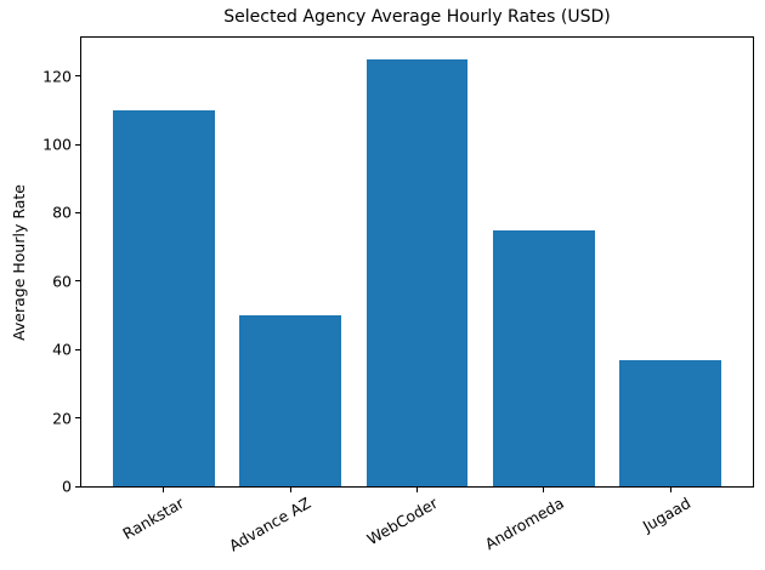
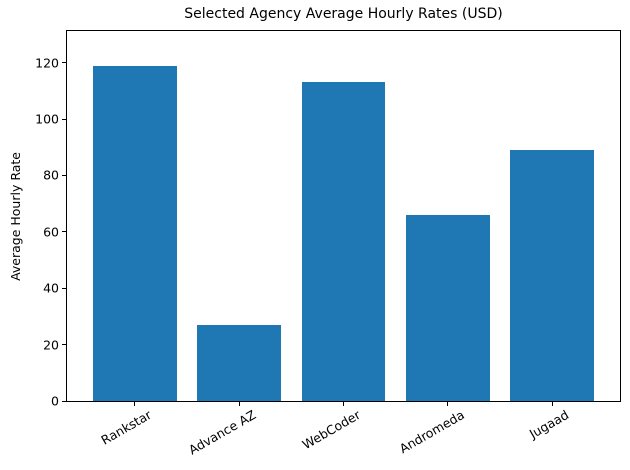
Rankstar: 110 -> 119
Advance AZ: 50 -> 27
WebCoder: 125 -> 113
Andromeda: 75 -> 66
Jugaad: 37 -> 89
